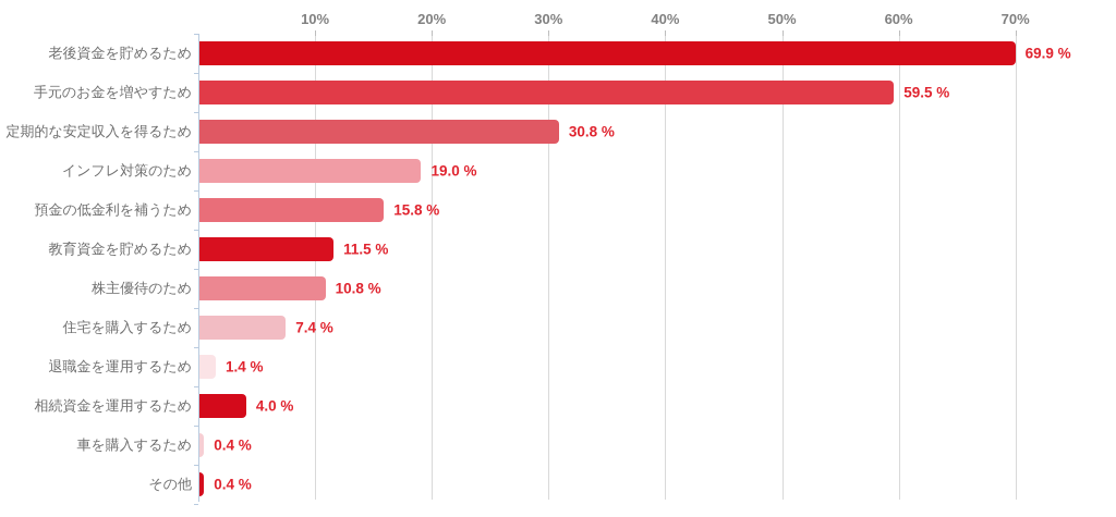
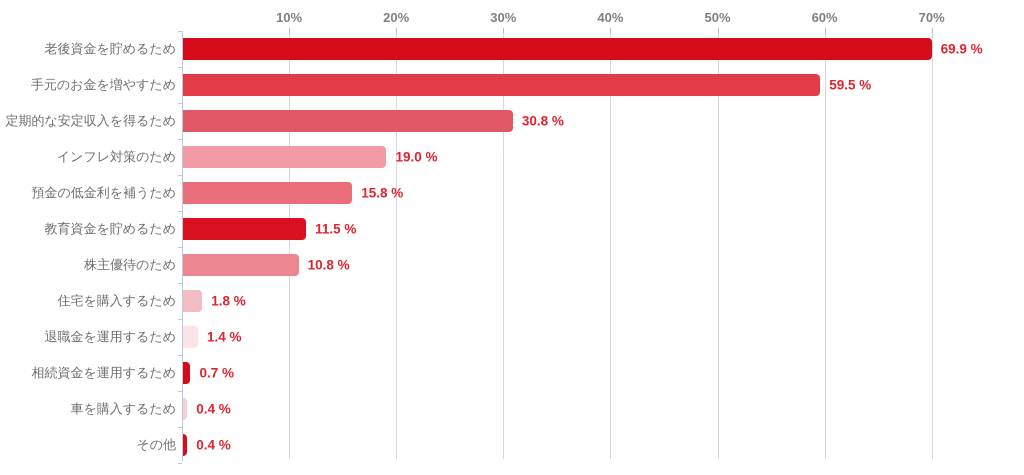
住宅を購入するため: 7.4 -> 1.8
相続資金を運用するため: 4.0 -> 0.7
